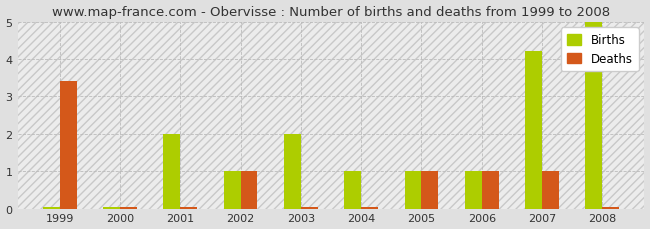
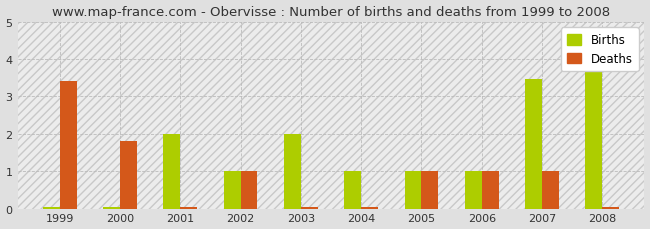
Deaths/2000: 0.03 -> 1.80
Births/2007: 4.20 -> 3.45
Births/2008: 5.00 -> 4.75
